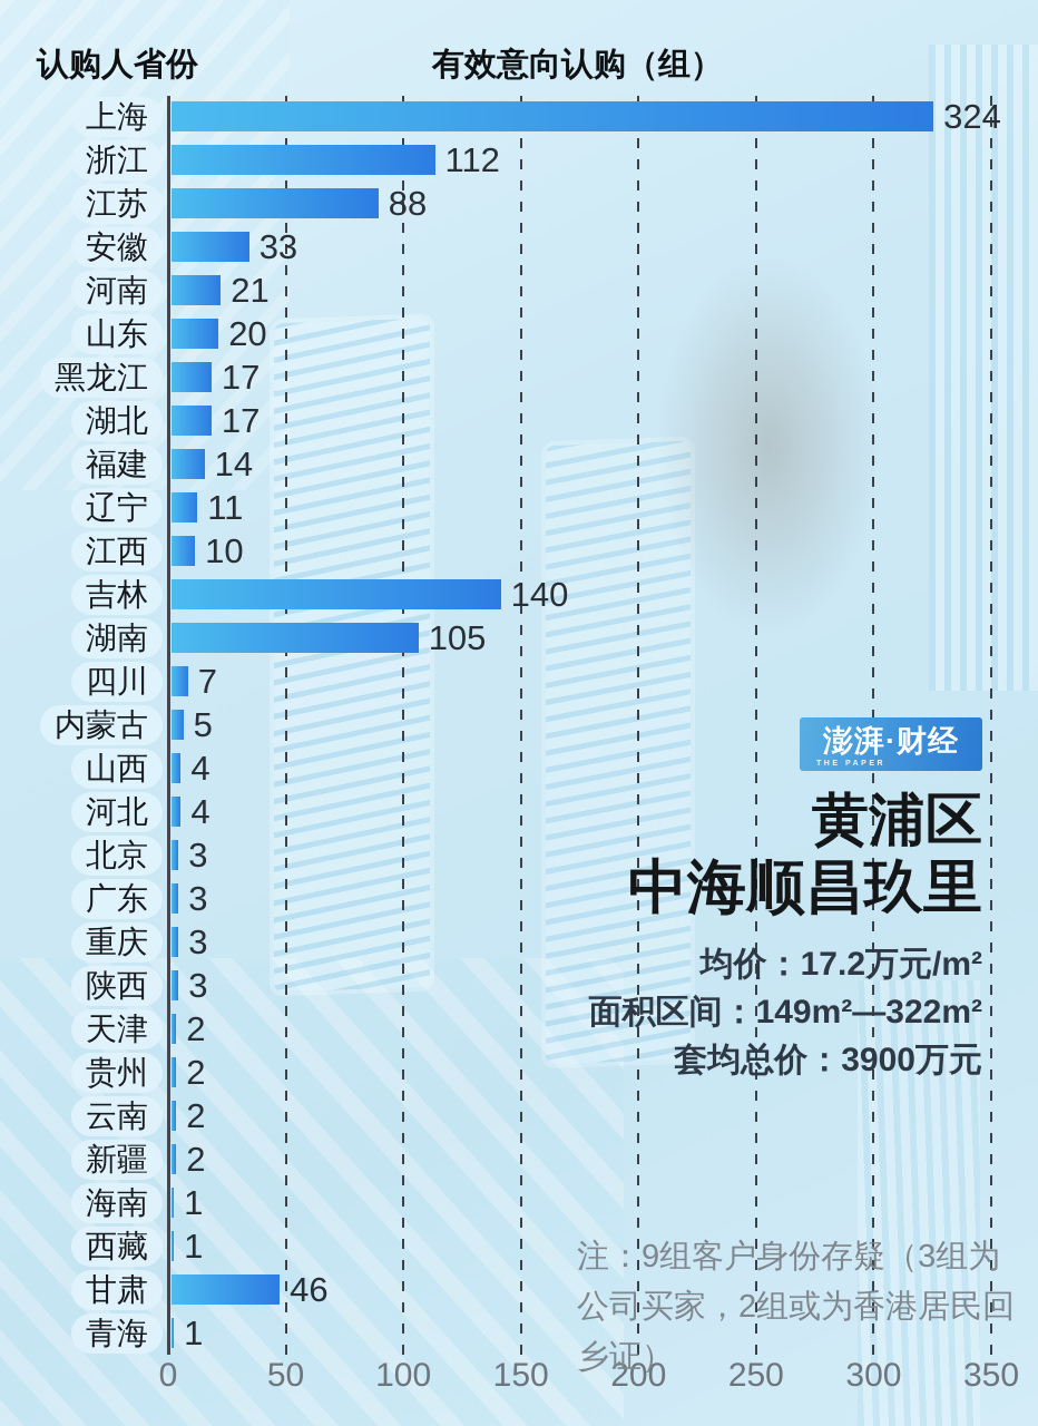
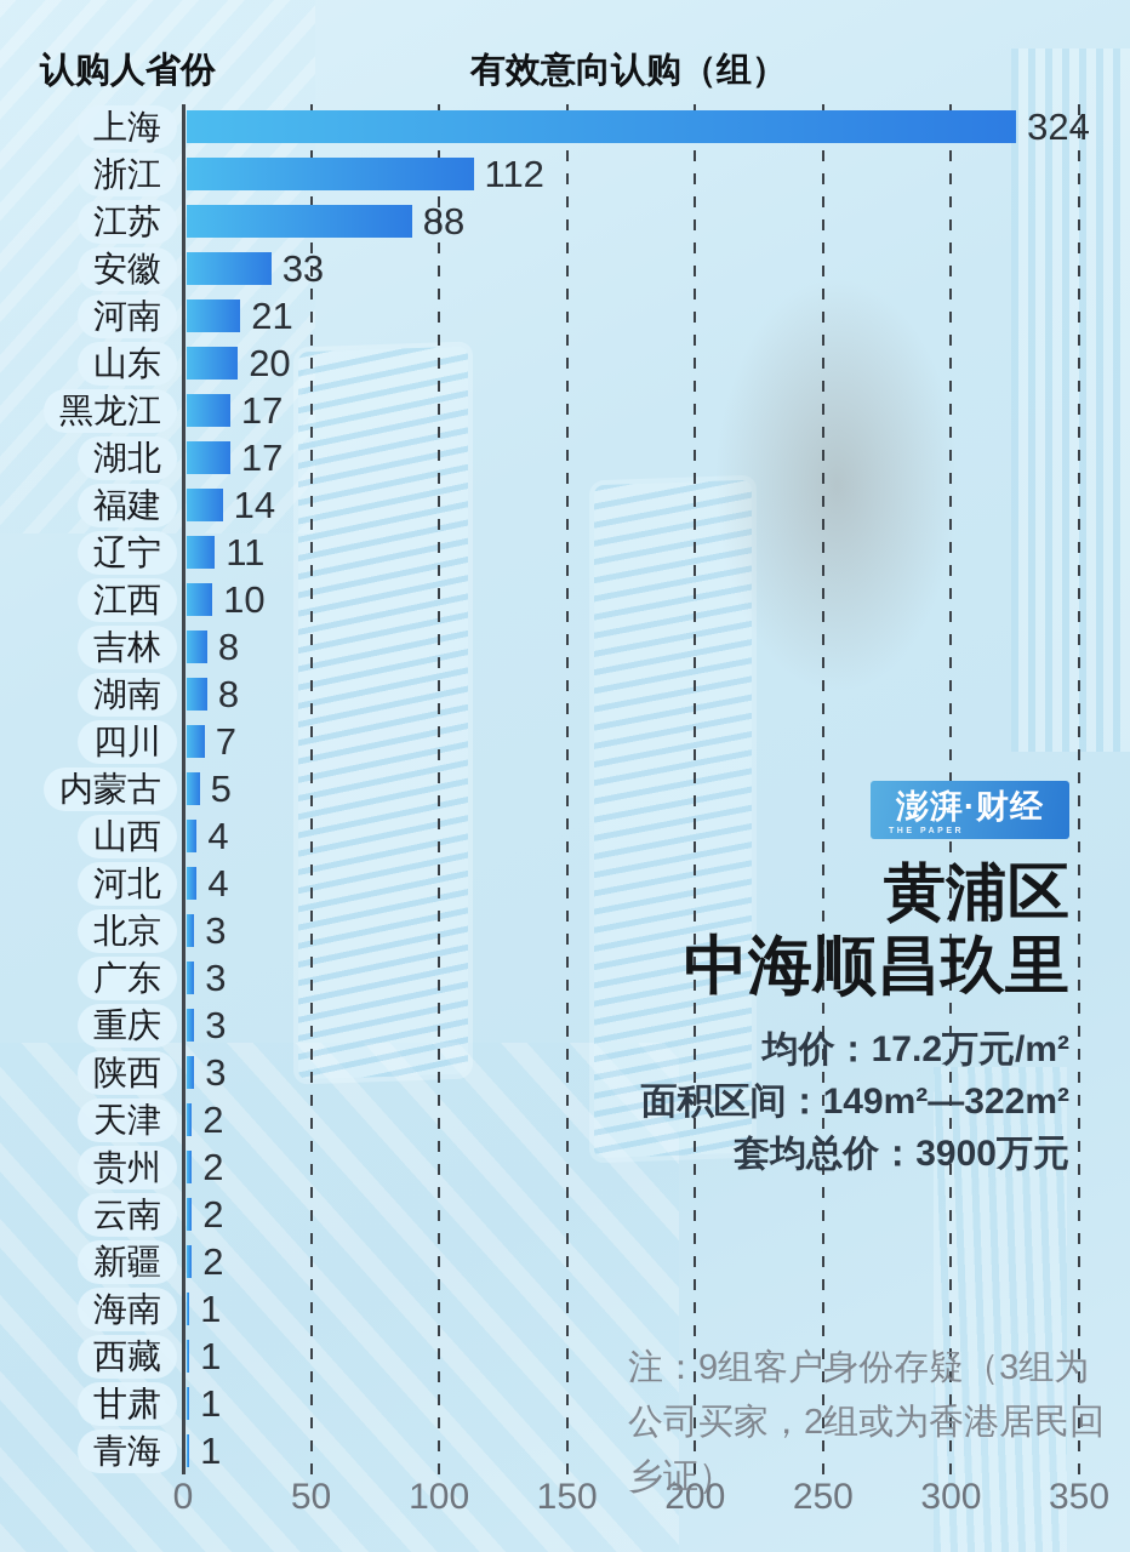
吉林: 140 -> 8
湖南: 105 -> 8
甘肃: 46 -> 1
